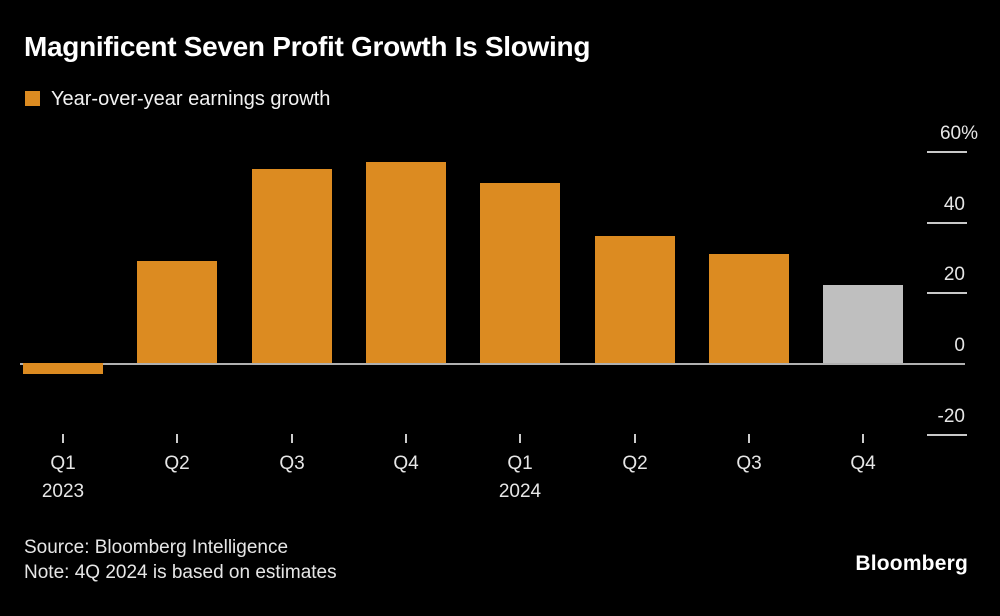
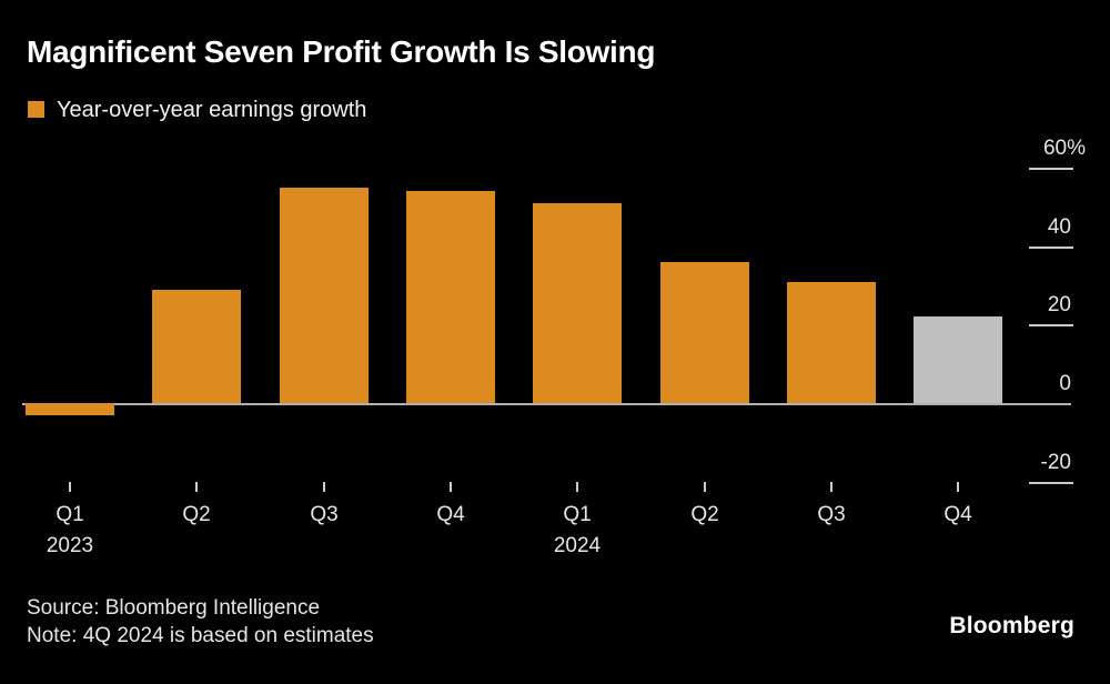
Q4 2023: 57 -> 54
